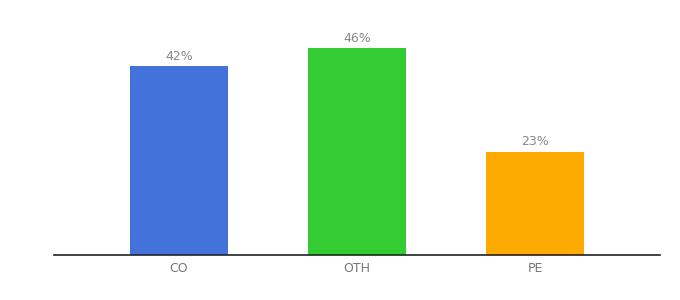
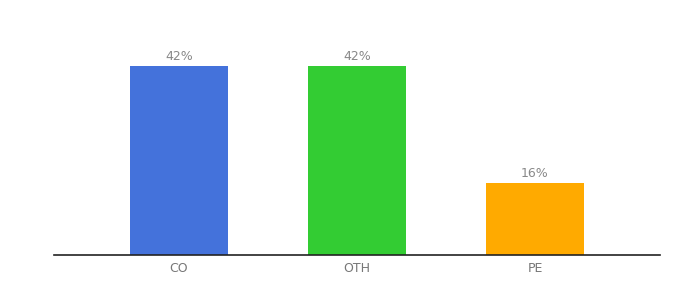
OTH: 46% -> 42%
PE: 23% -> 16%
